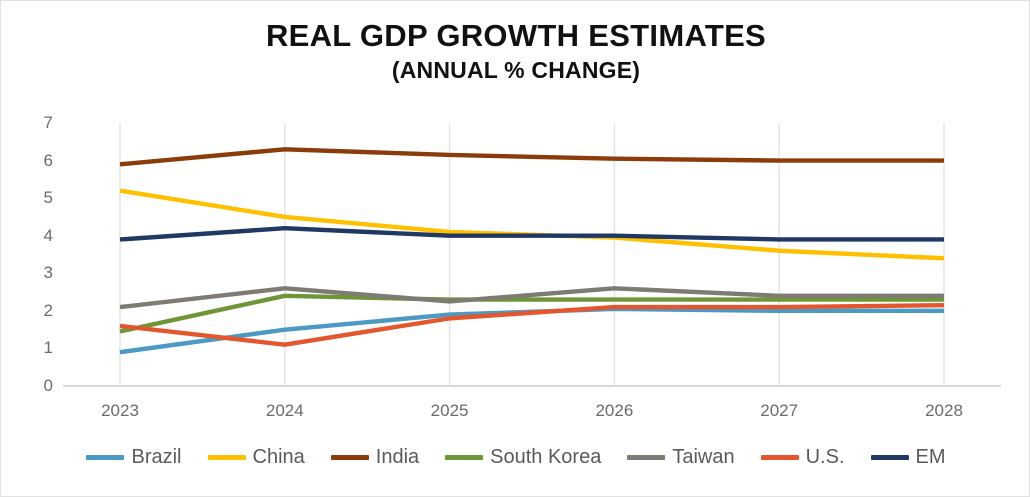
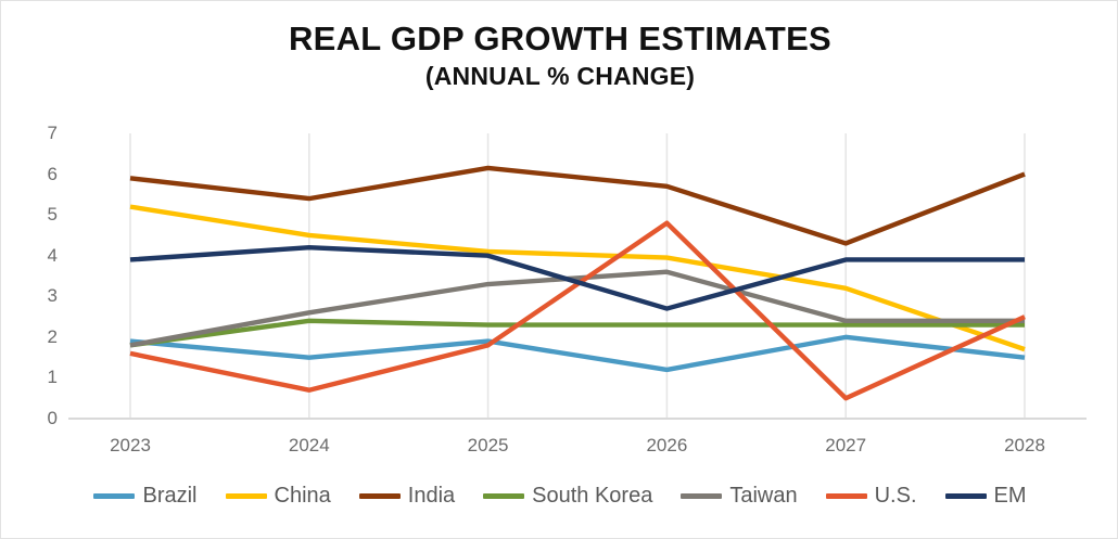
Brazil/2023: 0.9 -> 1.9
South Korea/2023: 1.4 -> 1.8
Taiwan/2023: 2.1 -> 1.8
India/2024: 6.3 -> 5.4
U.S./2024: 1.1 -> 0.7
Taiwan/2025: 2.2 -> 3.3
Brazil/2026: 2.0 -> 1.2
India/2026: 6.0 -> 5.7
Taiwan/2026: 2.6 -> 3.6
U.S./2026: 2.1 -> 4.8
EM/2026: 4.0 -> 2.7
China/2027: 3.6 -> 3.2
India/2027: 6.0 -> 4.3
U.S./2027: 2.1 -> 0.5
Brazil/2028: 2.0 -> 1.5
China/2028: 3.4 -> 1.7
U.S./2028: 2.1 -> 2.5
